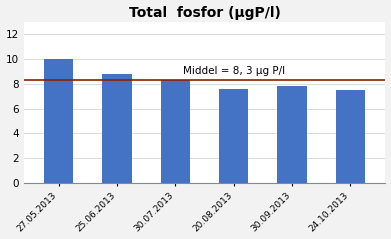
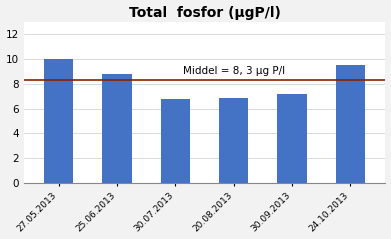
30.07.2013: 8.3 -> 6.8
20.08.2013: 7.6 -> 6.9
30.09.2013: 7.8 -> 7.2
24.10.2013: 7.5 -> 9.5
